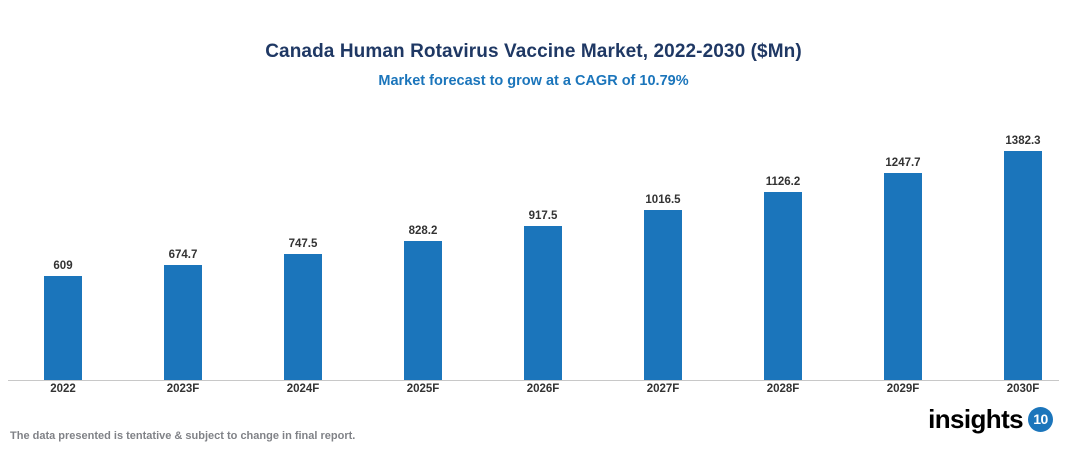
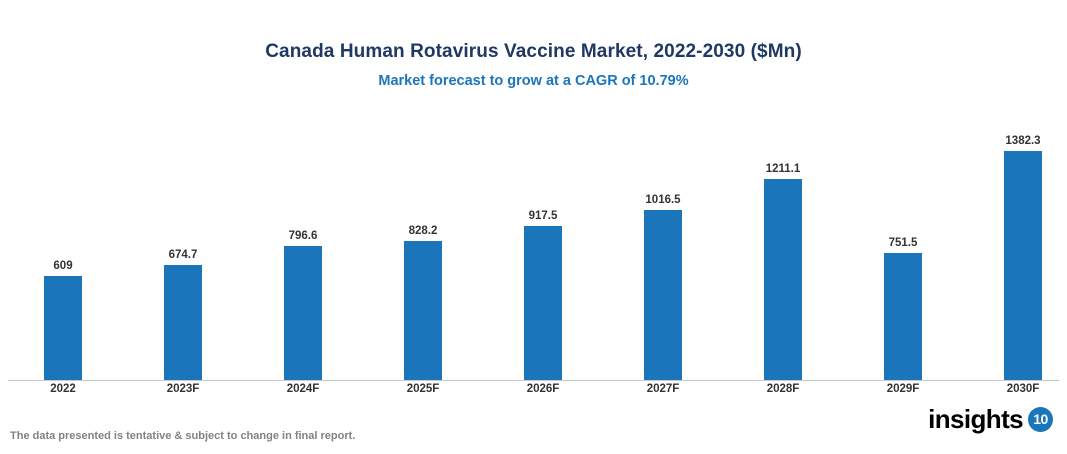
2024F: 747.5 -> 796.6
2028F: 1126.2 -> 1211.1
2029F: 1247.7 -> 751.5
